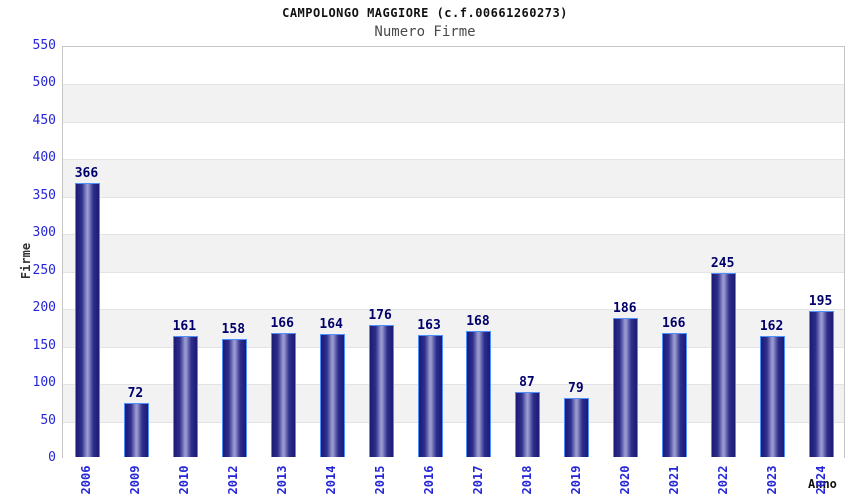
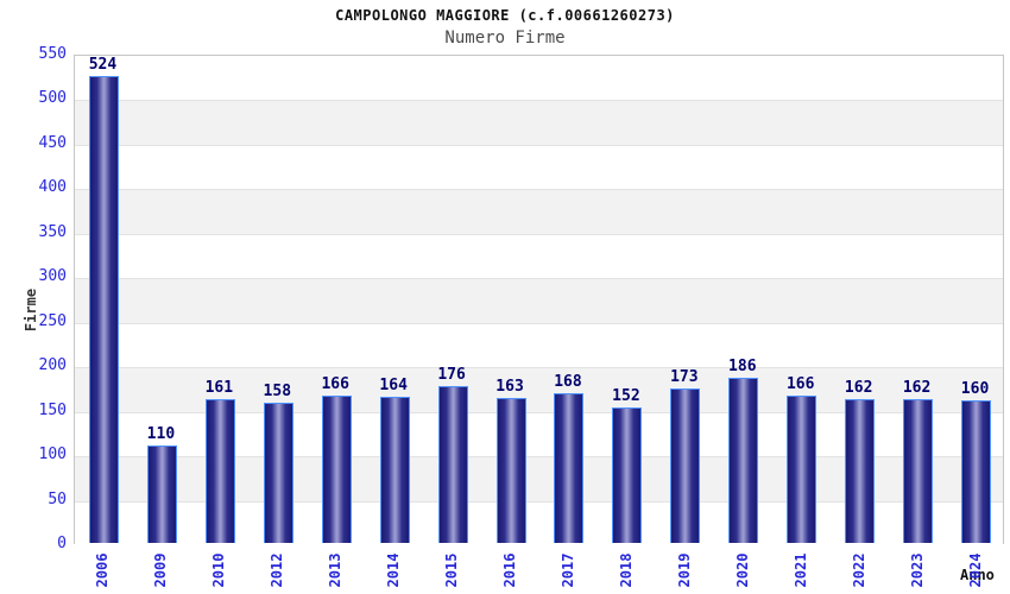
2006: 366 -> 524
2009: 72 -> 110
2018: 87 -> 152
2019: 79 -> 173
2022: 245 -> 162
2024: 195 -> 160
